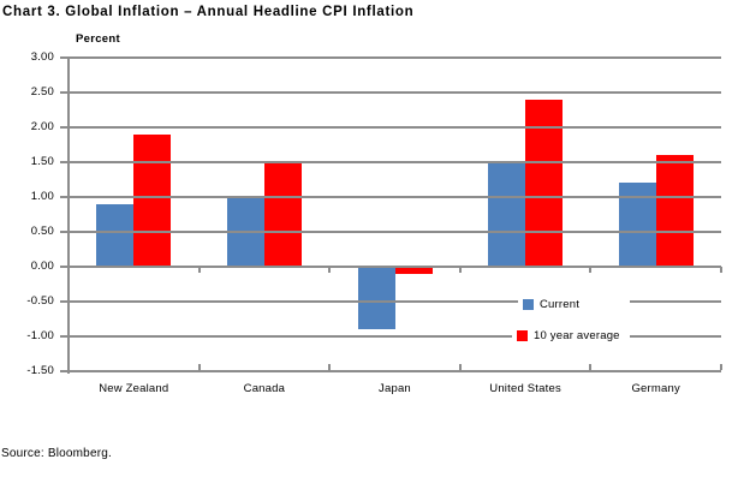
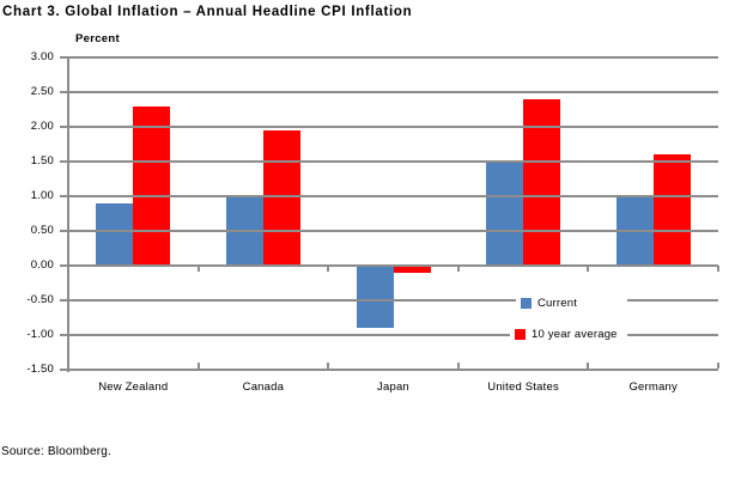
10 year average/New Zealand: 1.9 -> 2.3
10 year average/Canada: 1.5 -> 1.9
Current/Germany: 1.2 -> 1.0
